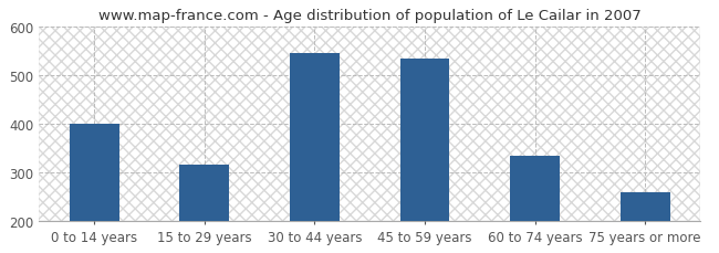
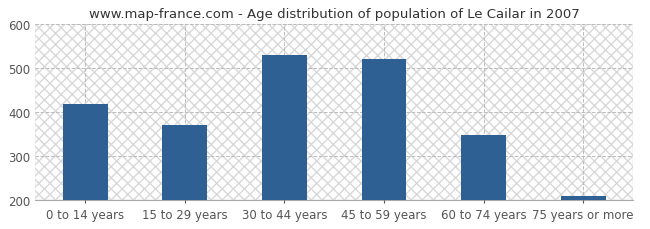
0 to 14 years: 400 -> 418
15 to 29 years: 315 -> 370
30 to 44 years: 545 -> 530
45 to 59 years: 535 -> 520
60 to 74 years: 335 -> 347
75 years or more: 260 -> 210
